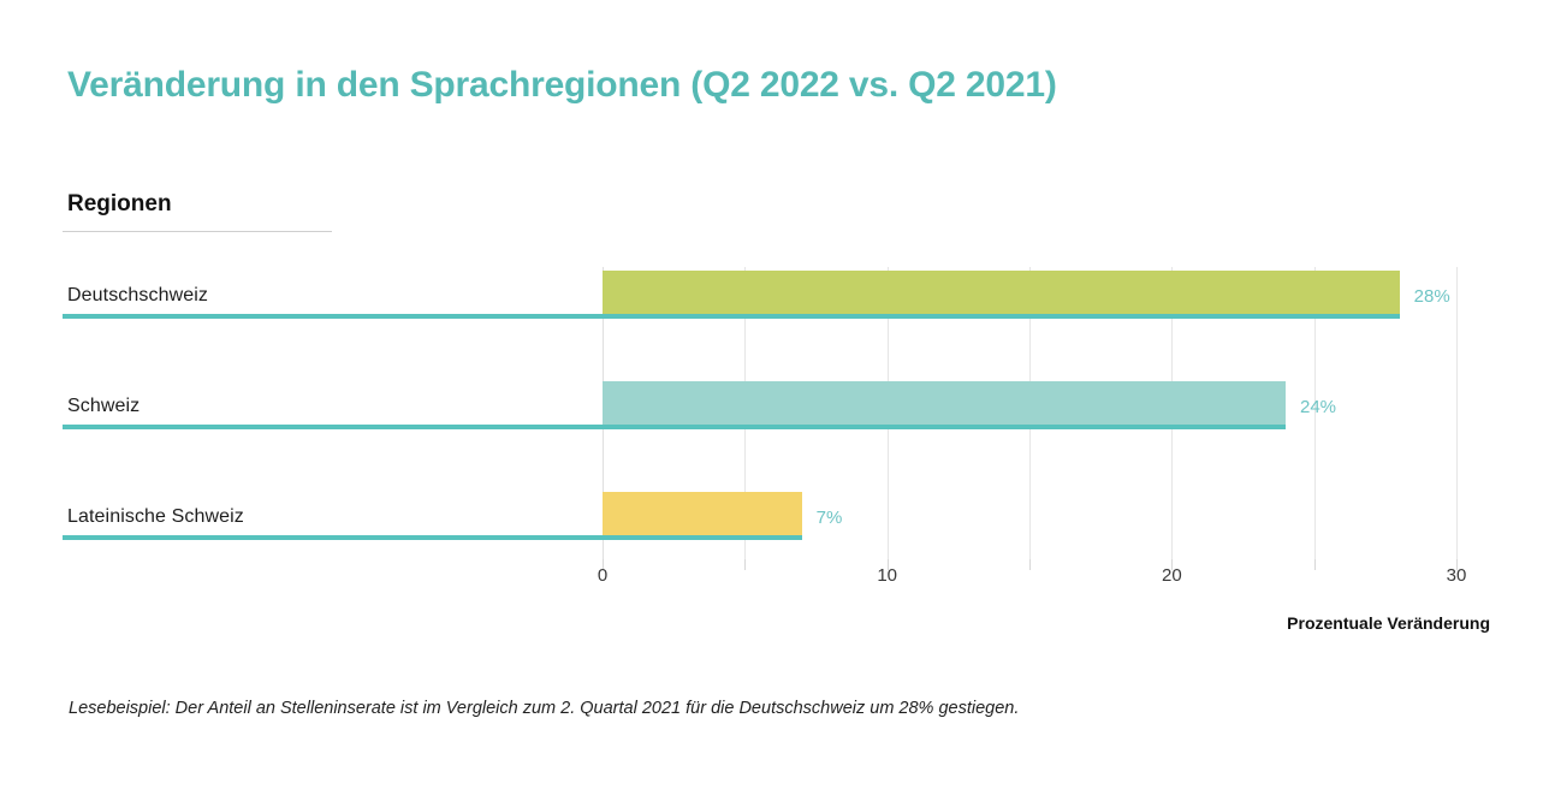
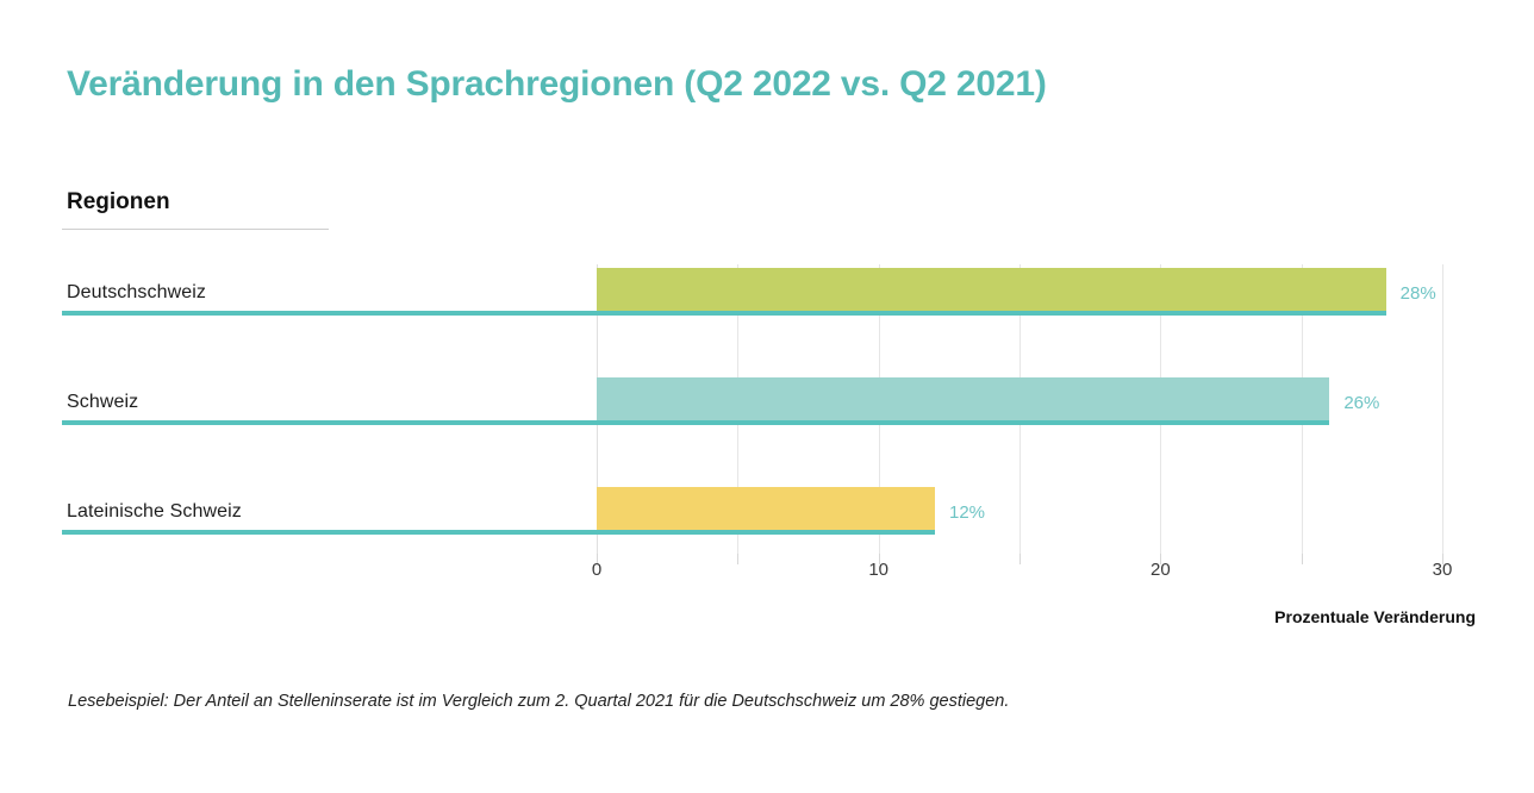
Schweiz: 24% -> 26%
Lateinische Schweiz: 7% -> 12%
